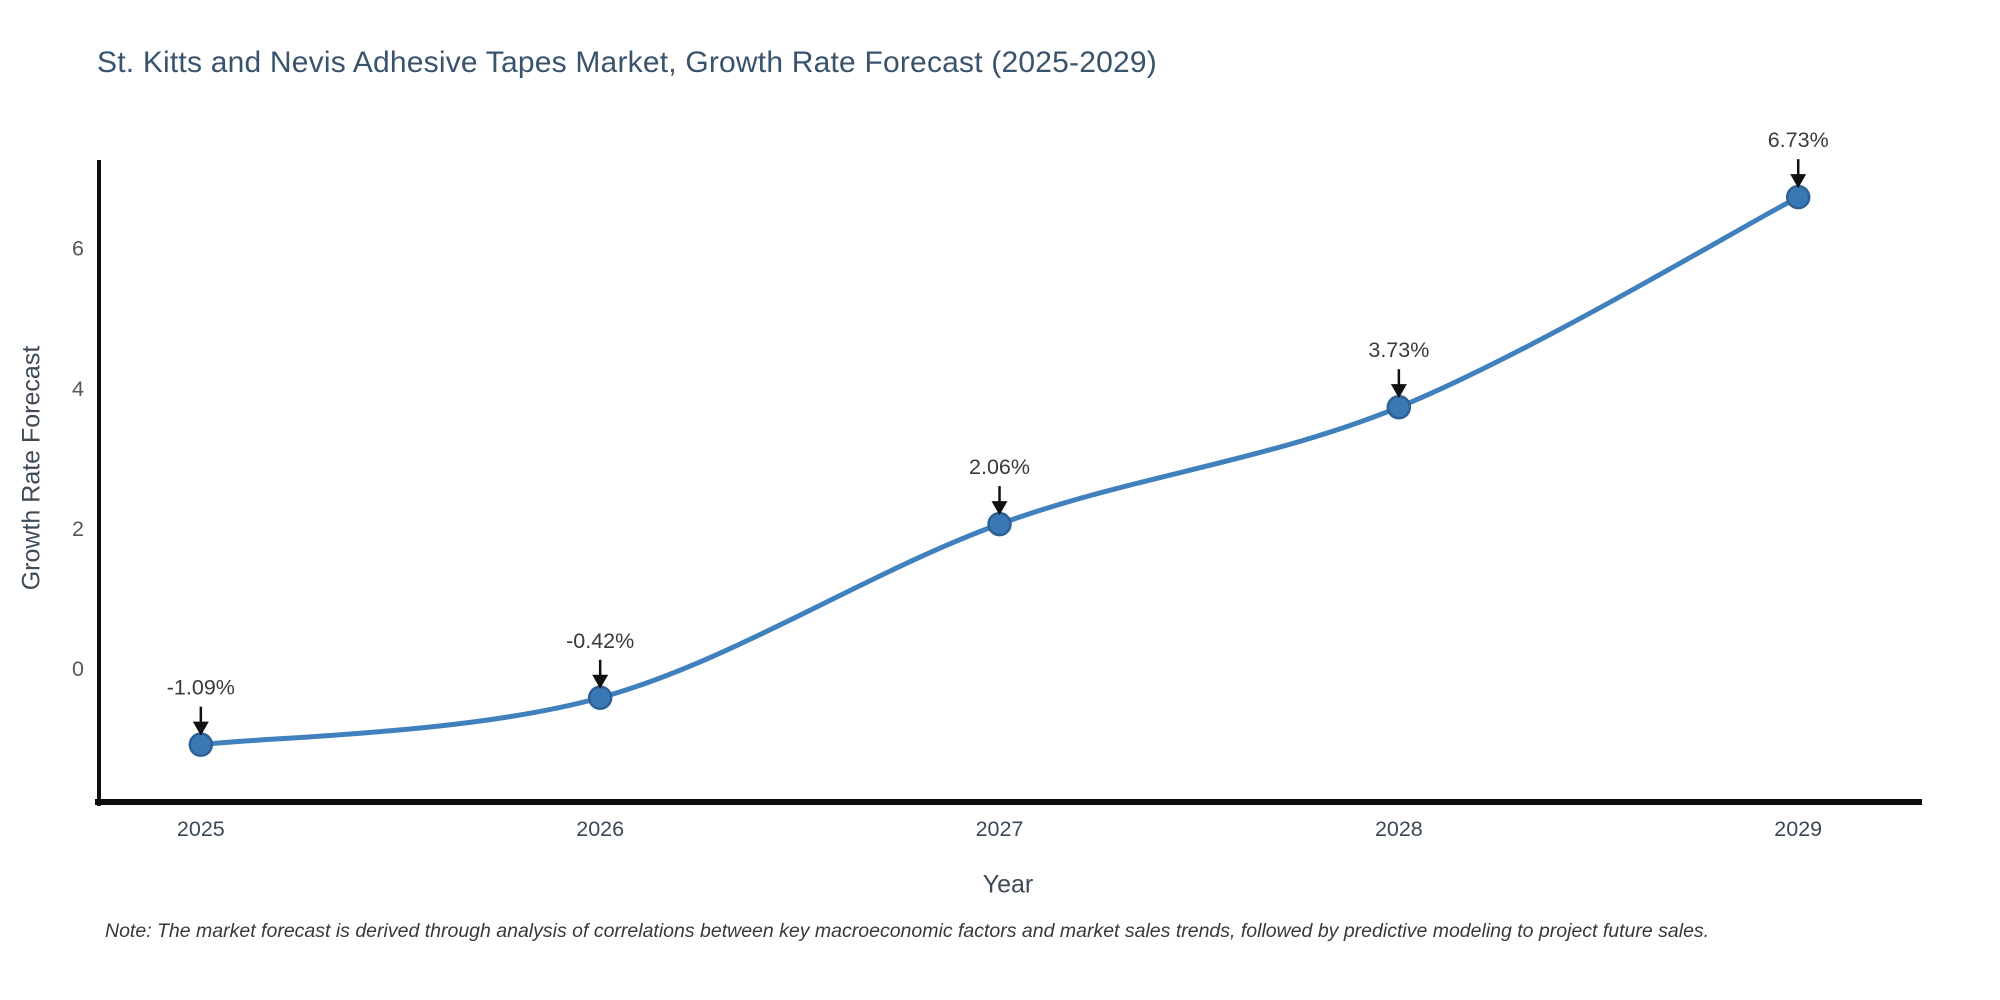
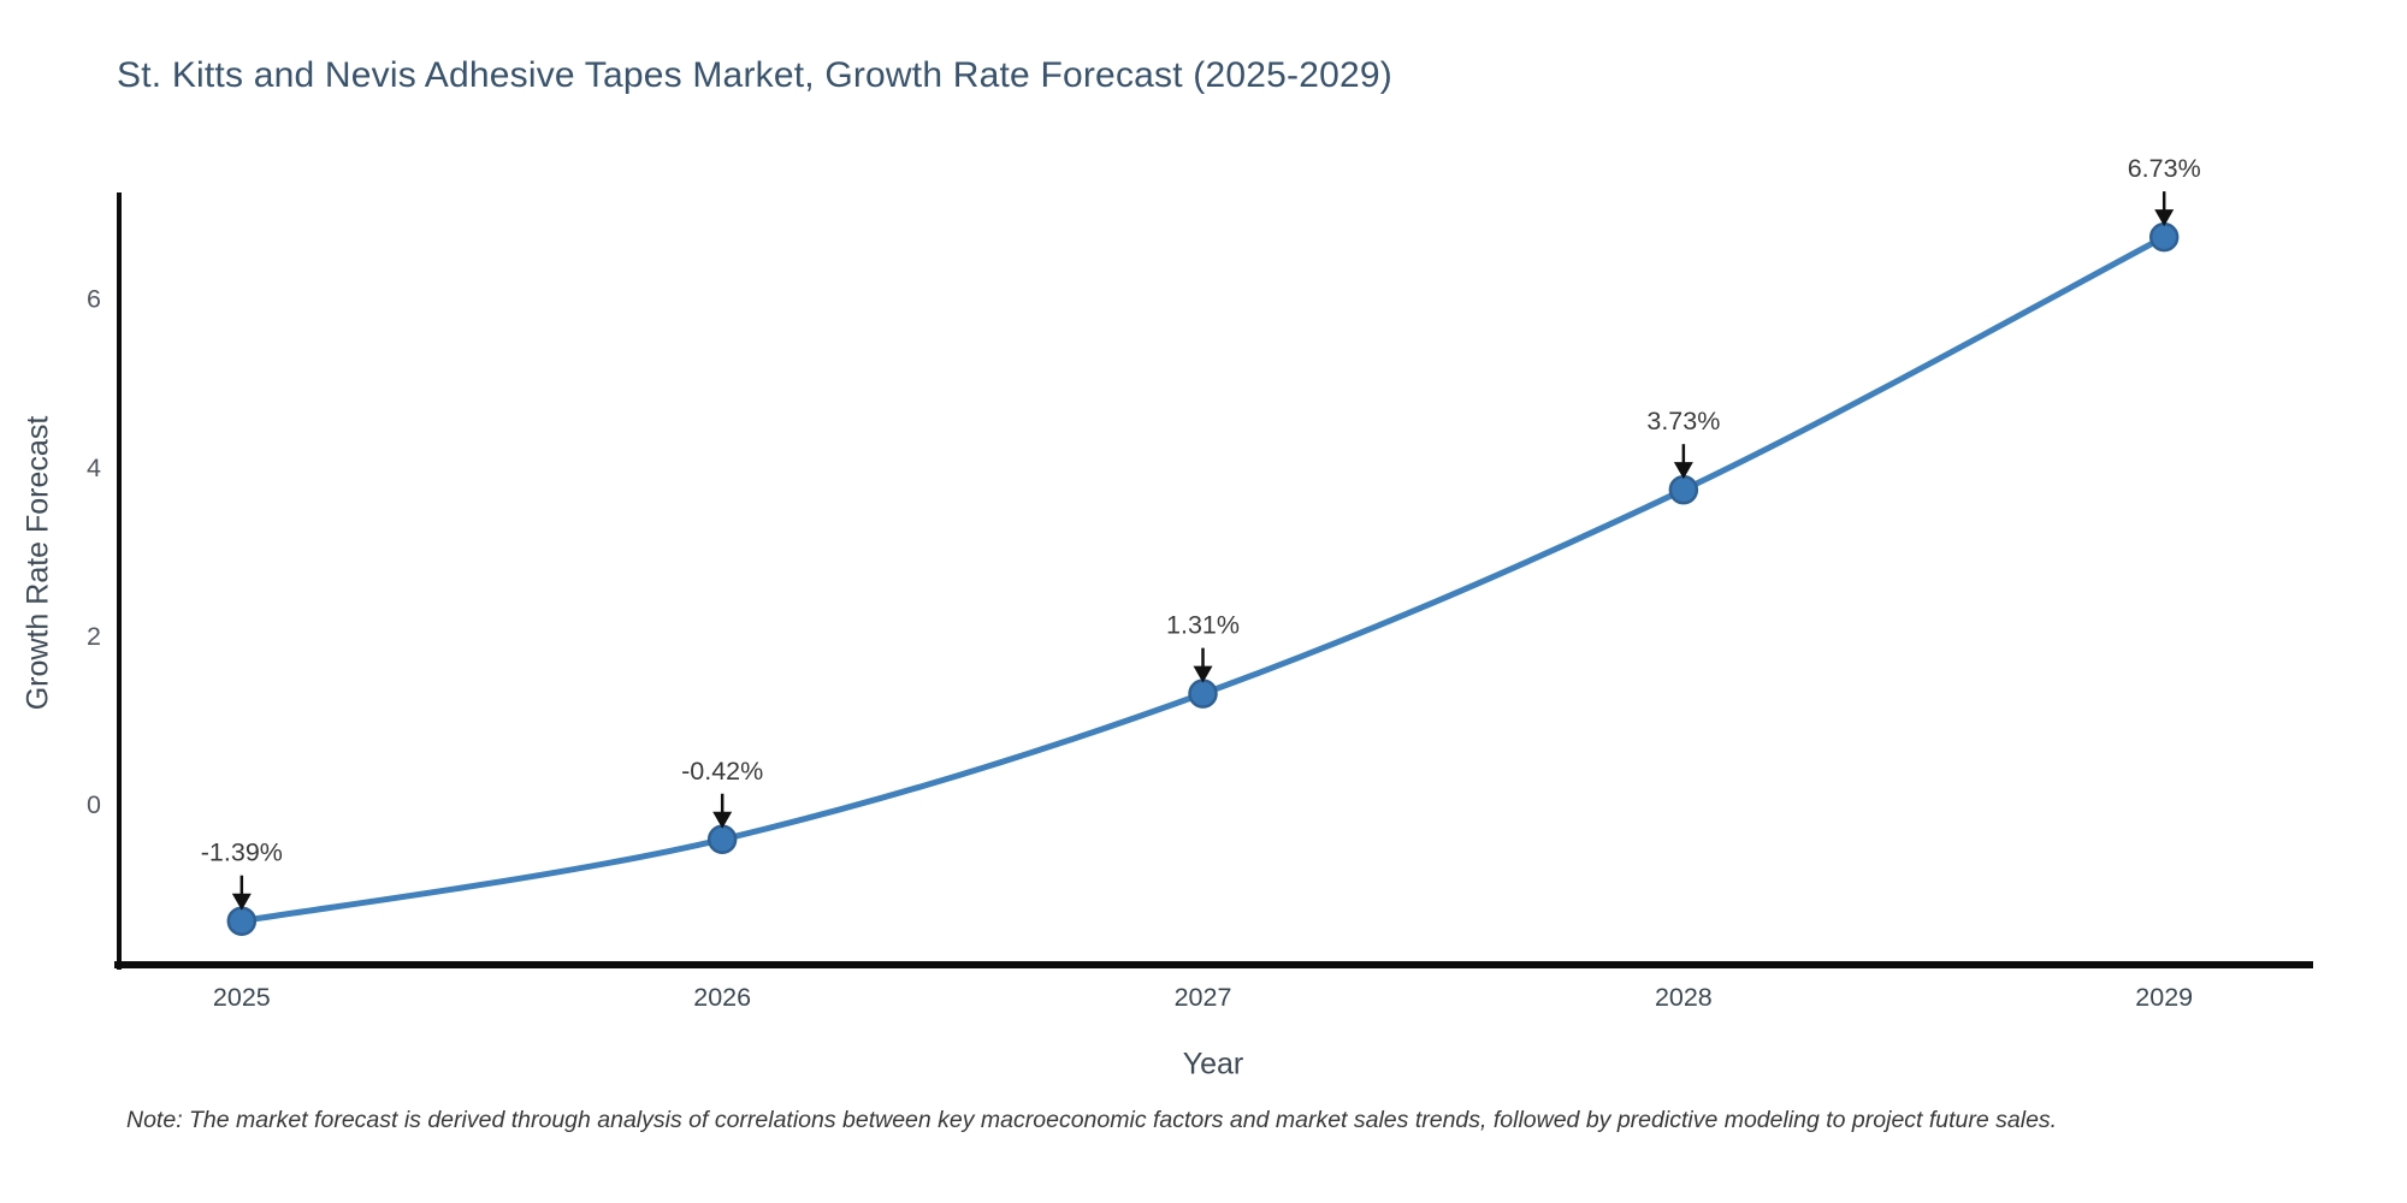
2025: -1.09% -> -1.39%
2027: 2.06% -> 1.31%
